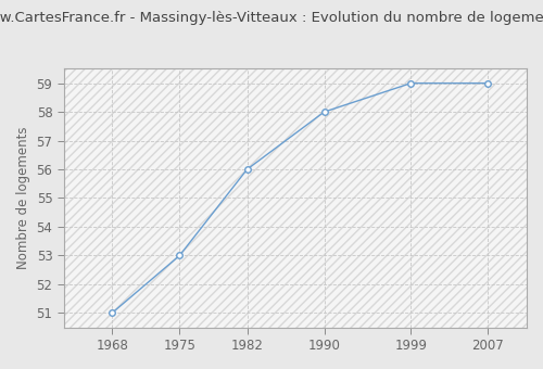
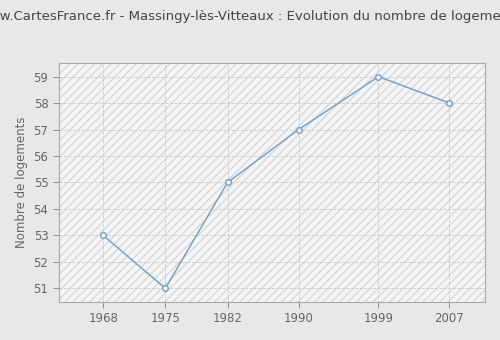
1968: 51 -> 53
1975: 53 -> 51
1982: 56 -> 55
1990: 58 -> 57
2007: 59 -> 58
